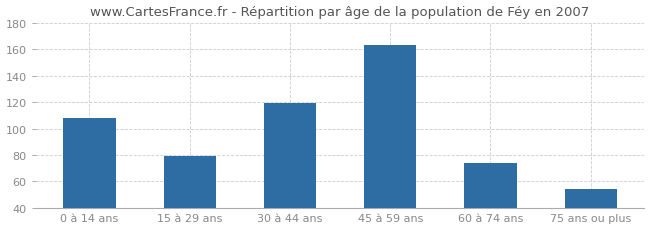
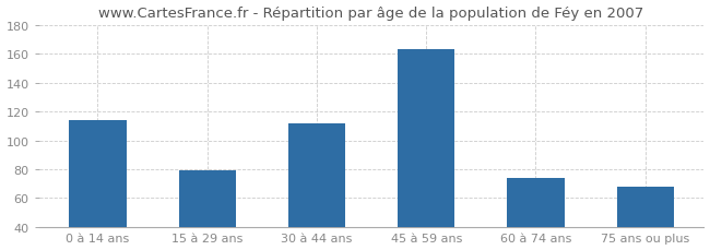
0 à 14 ans: 108 -> 114
30 à 44 ans: 119 -> 112
75 ans ou plus: 54 -> 68
